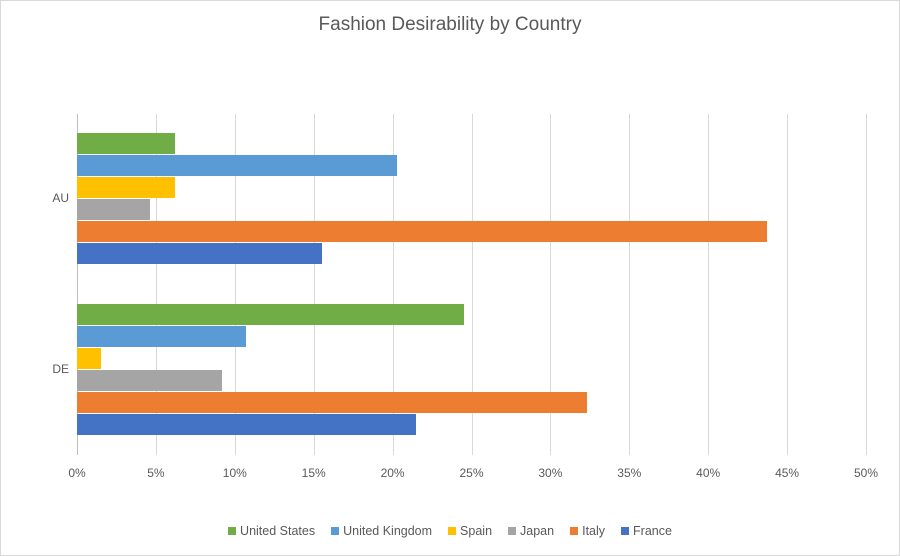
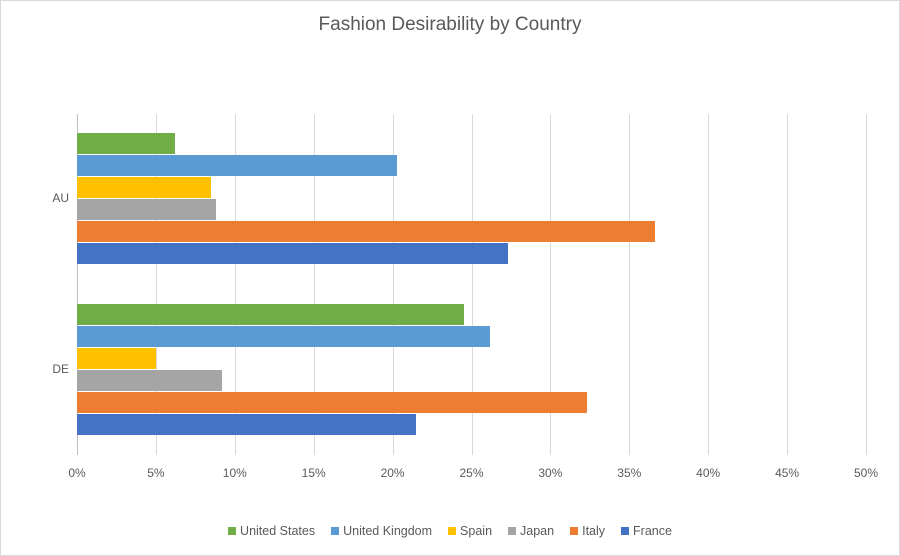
Spain/AU: 6.2% -> 8.5%
Japan/AU: 4.6% -> 8.8%
Italy/AU: 43.7% -> 36.6%
France/AU: 15.5% -> 27.3%
United Kingdom/DE: 10.7% -> 26.2%
Spain/DE: 1.5% -> 5.0%
